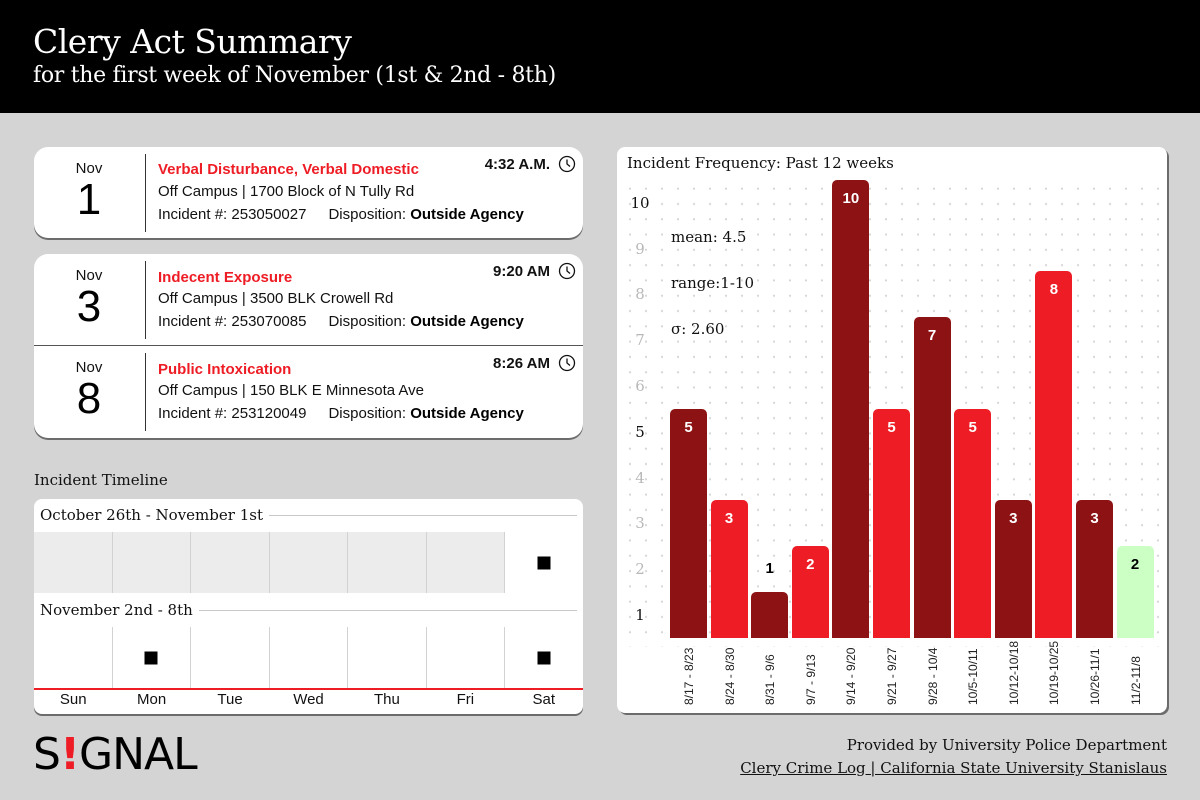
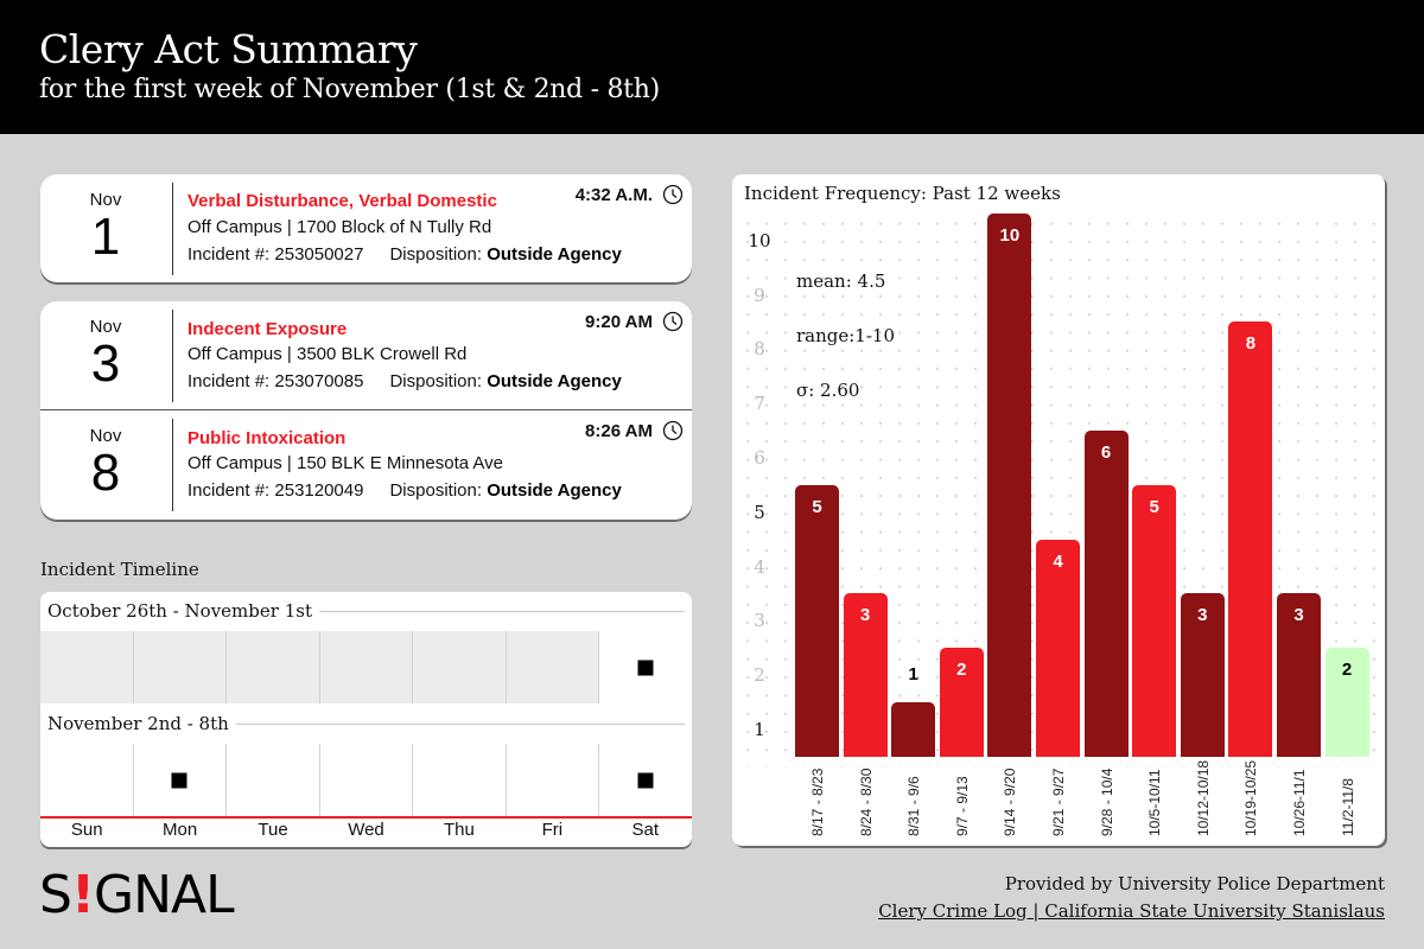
9/21 - 9/27: 5 -> 4
9/28 - 10/4: 7 -> 6
